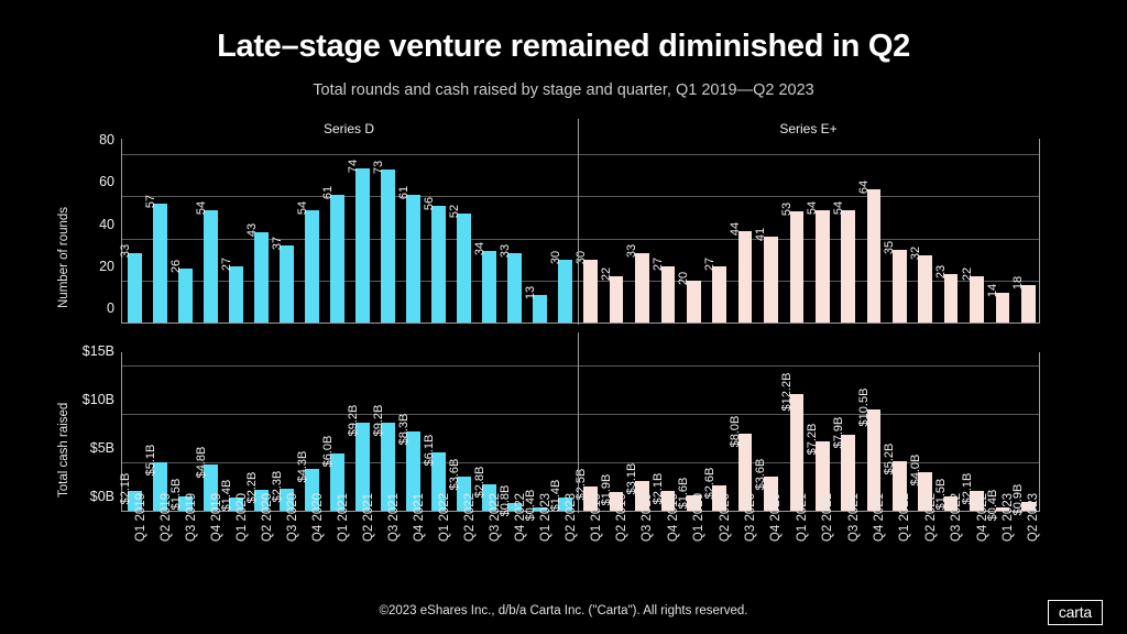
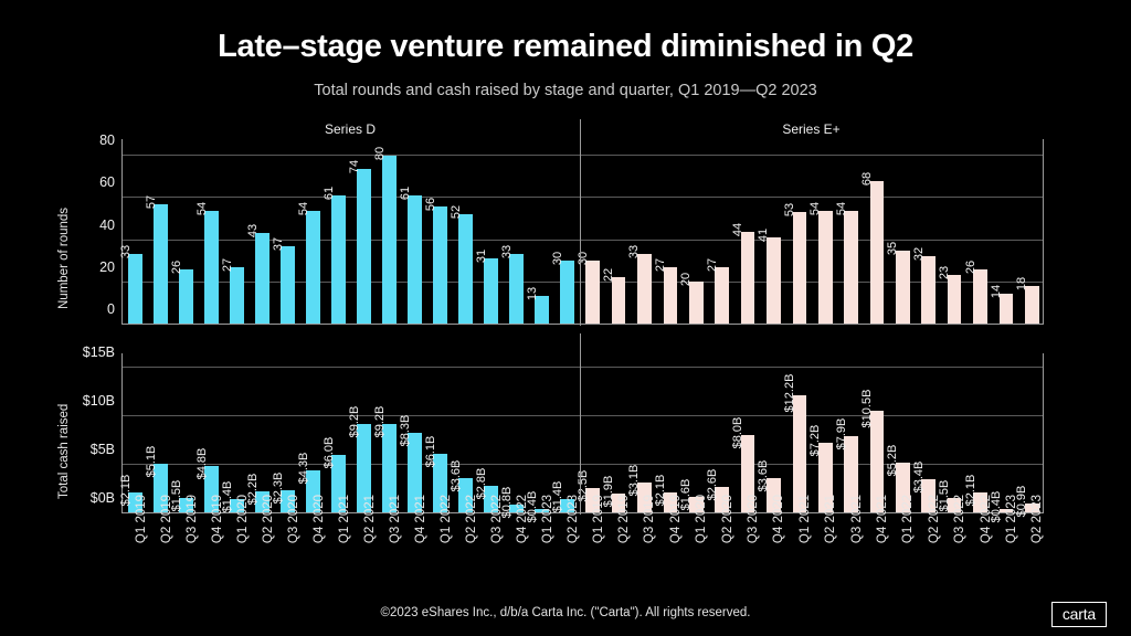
Number of rounds/Series D/Q3 2021: 73 -> 80
Number of rounds/Series E+/Q4 2021: 64 -> 68
Number of rounds/Series D/Q3 2022: 34 -> 31
Number of rounds/Series E+/Q4 2022: 22 -> 26
Total cash raised/Series E+/Q2 2022: $4.0B -> $3.4B
